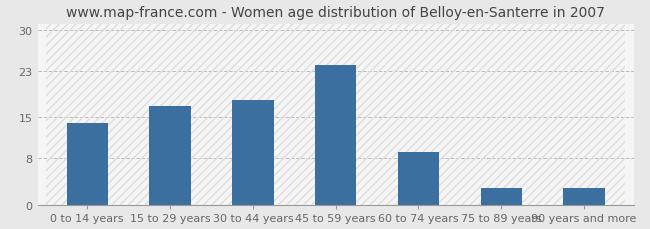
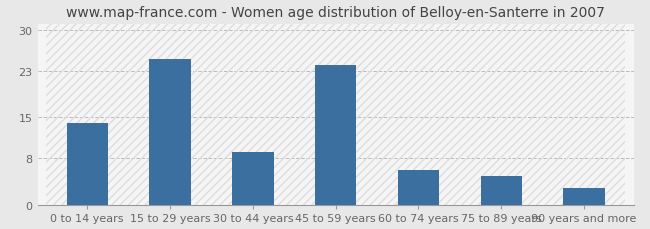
15 to 29 years: 17 -> 25
30 to 44 years: 18 -> 9
60 to 74 years: 9 -> 6
75 to 89 years: 3 -> 5
